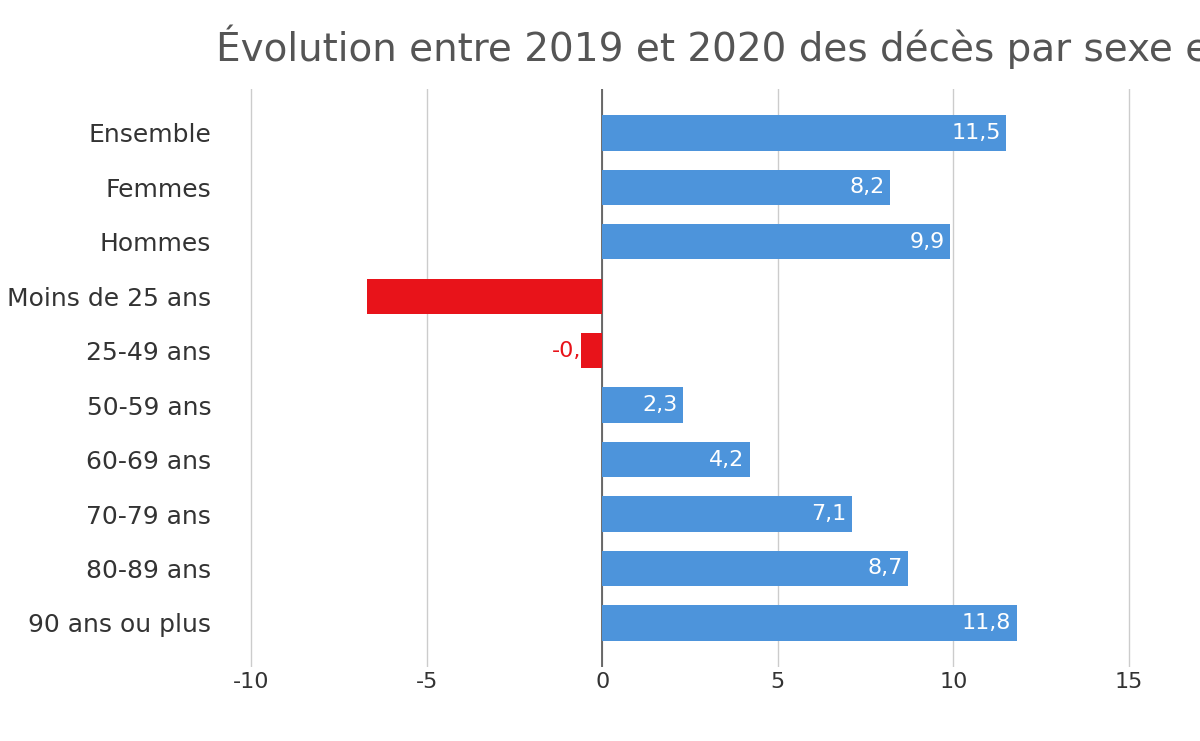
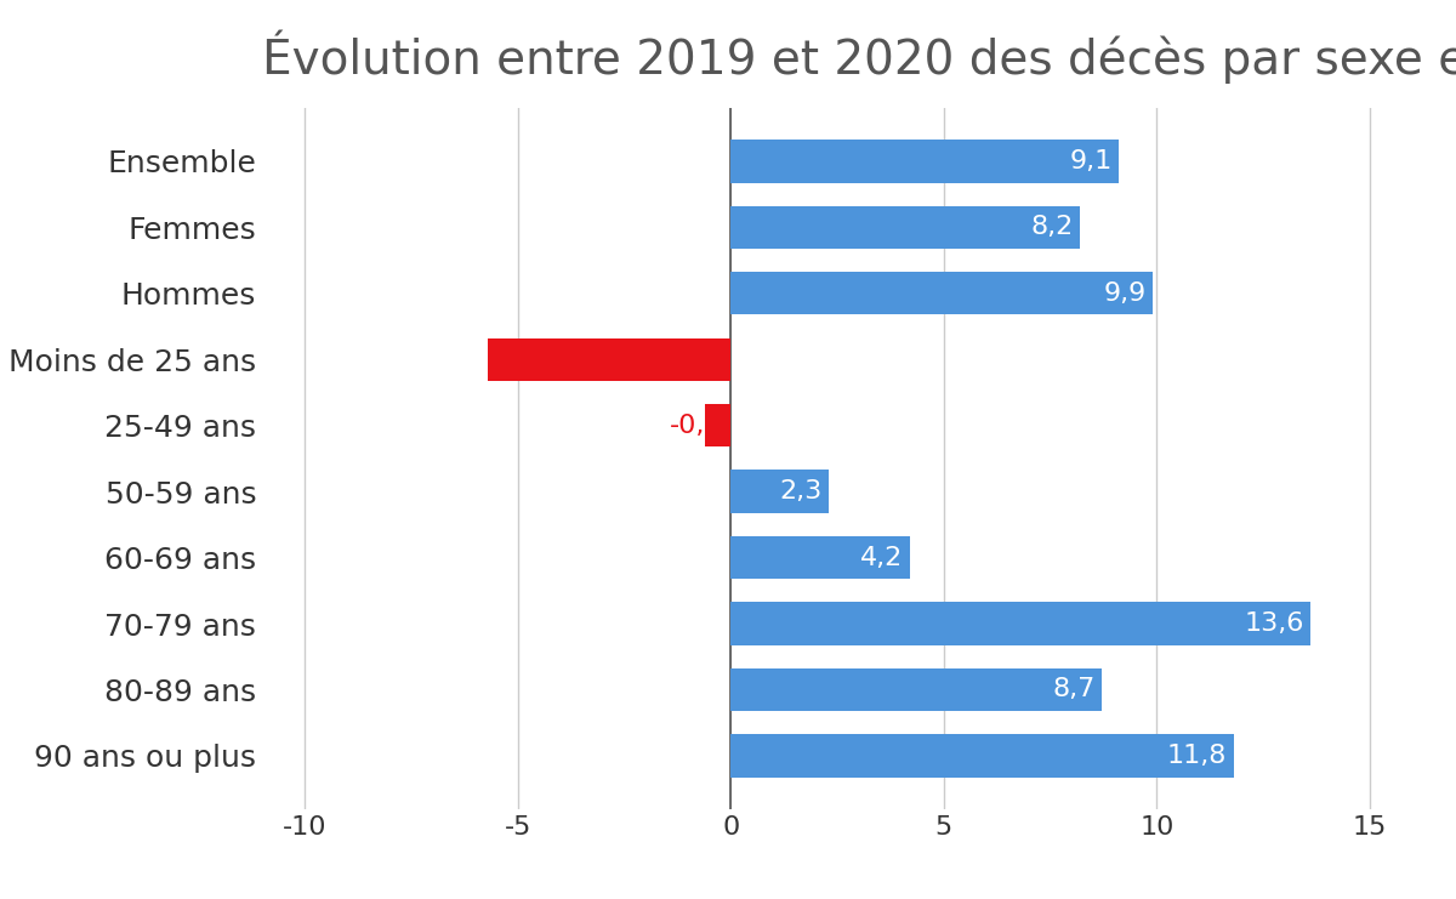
Ensemble: 11,5 -> 9,1
Moins de 25 ans: -6.7 -> -5.7
70-79 ans: 7,1 -> 13,6
